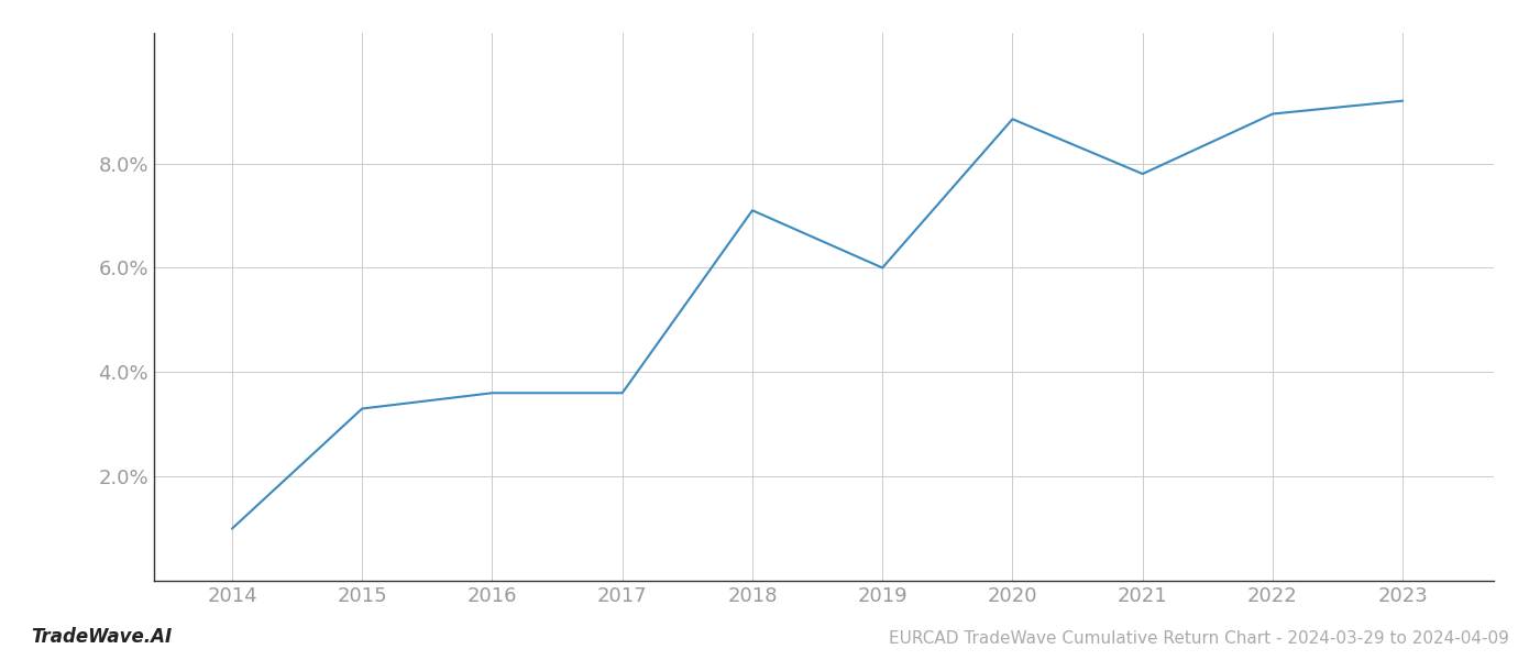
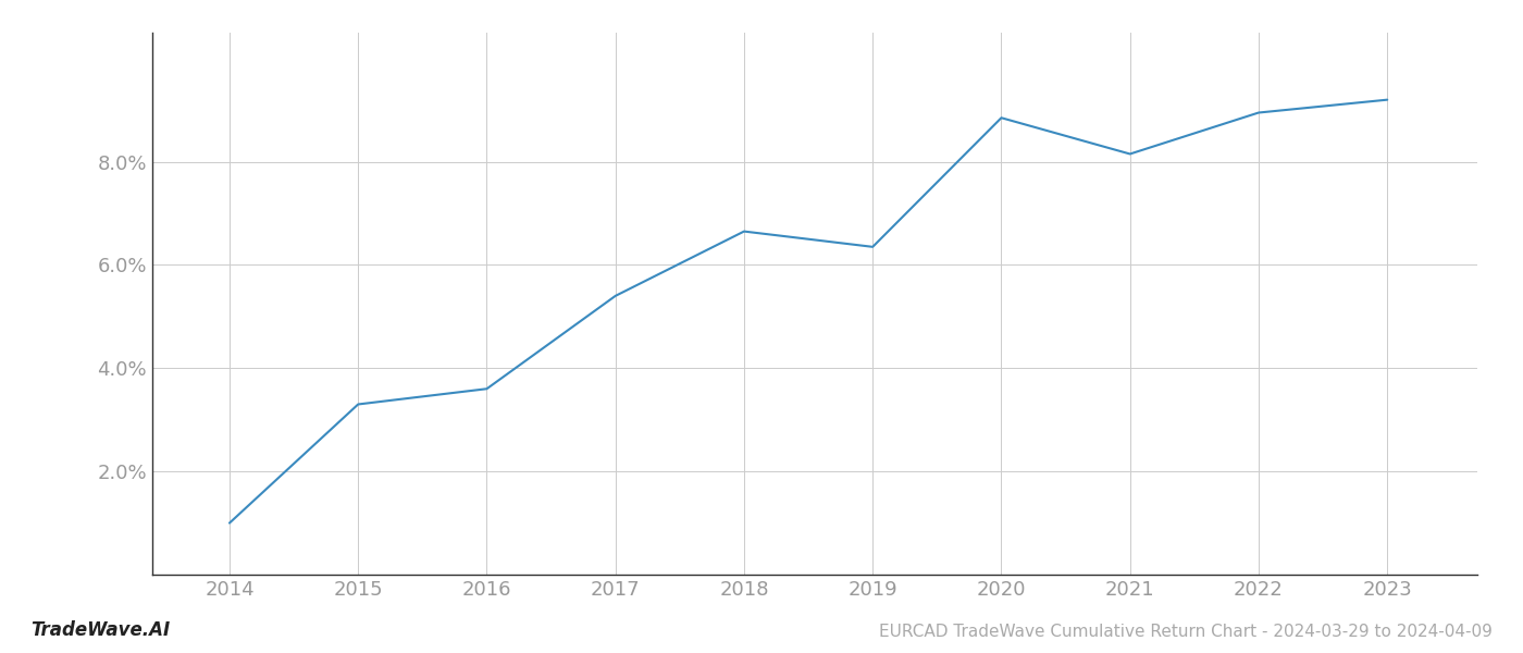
2017: 3.60% -> 5.40%
2018: 7.10% -> 6.65%
2019: 6.00% -> 6.35%
2021: 7.80% -> 8.15%
